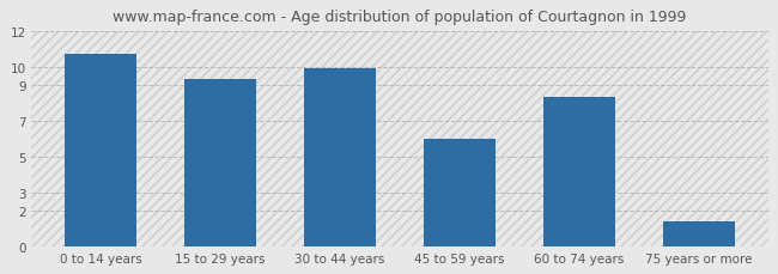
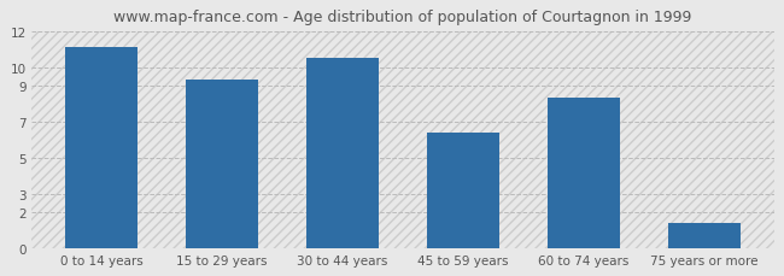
0 to 14 years: 10.7 -> 11.1
30 to 44 years: 9.9 -> 10.5
45 to 59 years: 6.0 -> 6.4
